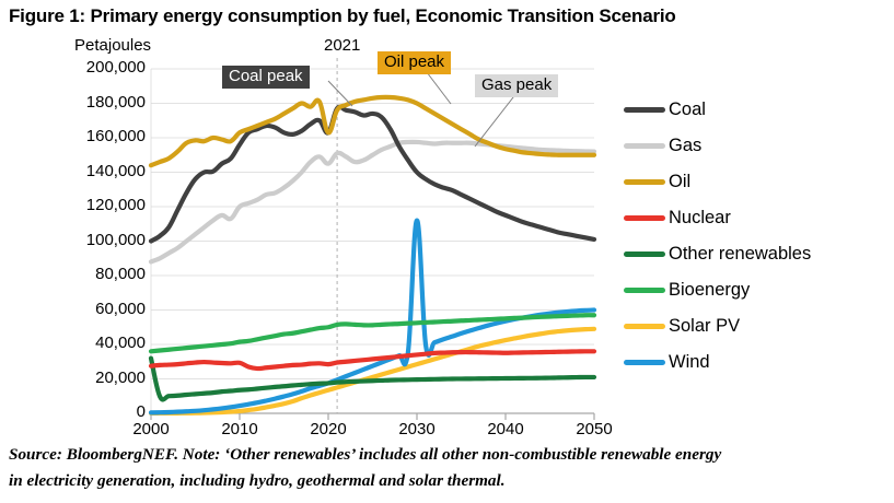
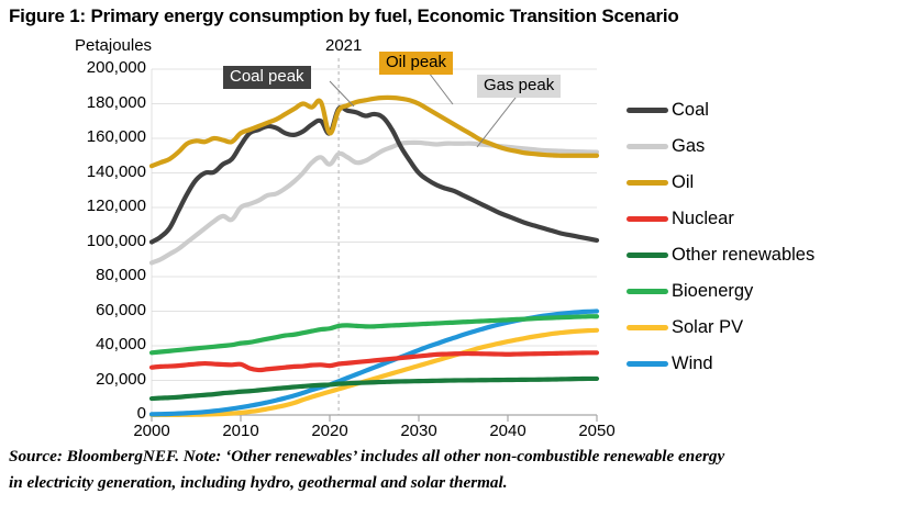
Other renewables/2000: 32000 -> 10000
Wind/2030: 112000 -> 38000
